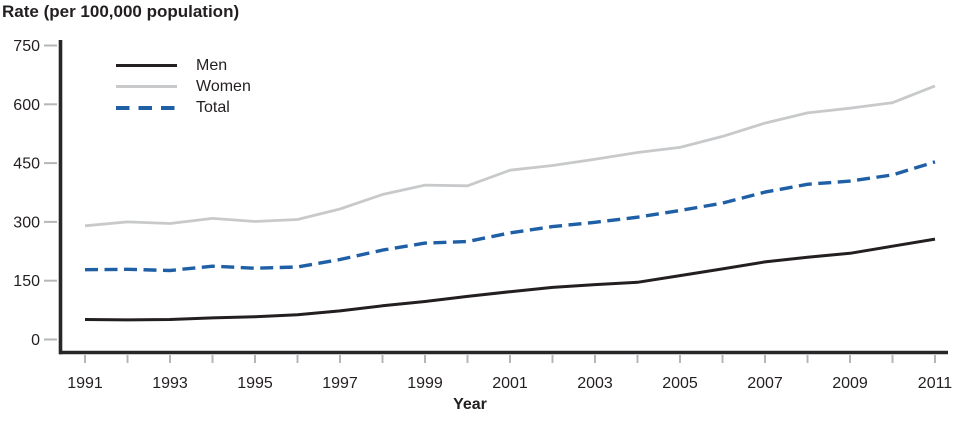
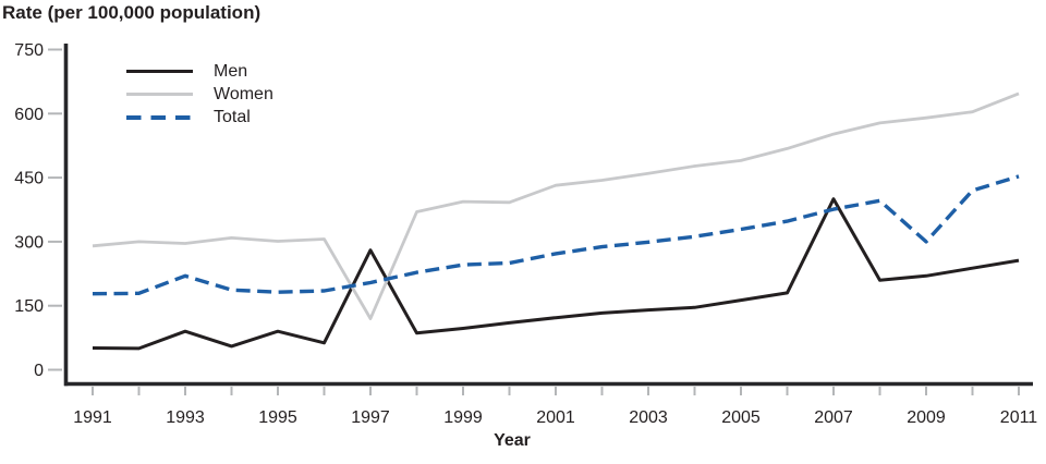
Men/1993: 50 -> 90
Total/1993: 180 -> 220
Men/1995: 60 -> 90
Men/1997: 70 -> 280
Women/1997: 330 -> 120
Men/2007: 200 -> 400
Total/2009: 400 -> 300
